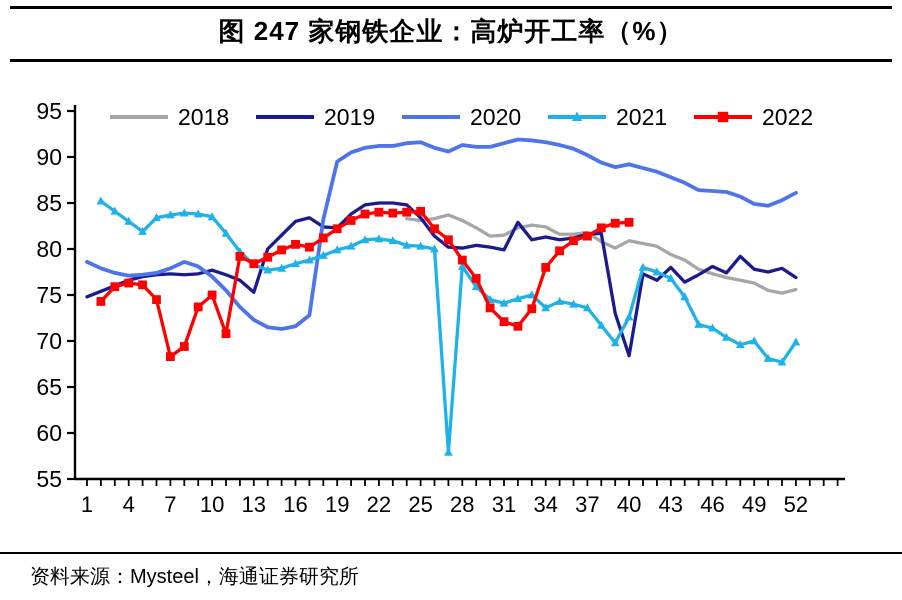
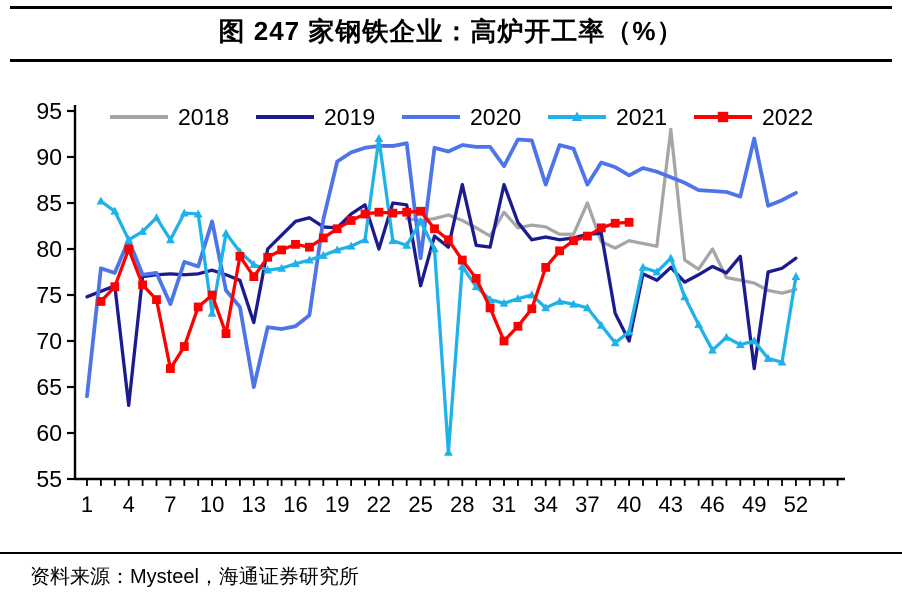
2020/1: 79 -> 64
2019/4: 77 -> 63
2020/4: 77 -> 81
2021/4: 83 -> 81
2022/4: 76 -> 80
2020/7: 78 -> 74
2021/7: 84 -> 81
2022/7: 68 -> 67
2020/10: 77 -> 83
2021/10: 84 -> 73
2019/13: 75 -> 72
2020/13: 72 -> 65
2022/13: 78 -> 77
2019/22: 85 -> 80
2021/22: 81 -> 92
2019/25: 83 -> 76
2020/25: 92 -> 79
2021/25: 80 -> 83
2019/28: 80 -> 87
2018/31: 82 -> 84
2019/31: 80 -> 87
2020/31: 92 -> 89
2022/31: 72 -> 70
2020/34: 92 -> 87
2018/37: 82 -> 85
2020/37: 90 -> 87
2019/40: 68 -> 70
2020/40: 89 -> 88
2021/40: 73 -> 71
2018/43: 79 -> 93
2021/43: 77 -> 79
2018/46: 77 -> 80
2021/46: 71 -> 69
2019/49: 78 -> 67
2020/49: 85 -> 92
2019/52: 77 -> 79
2021/52: 70 -> 77
